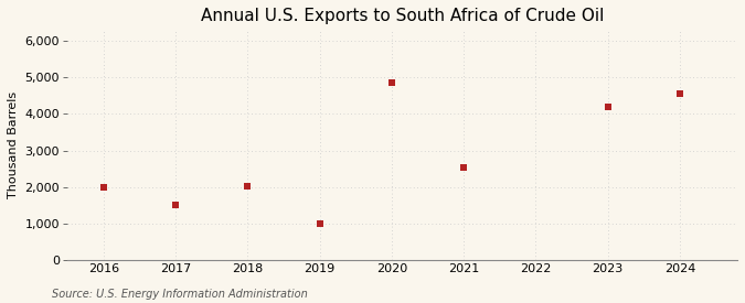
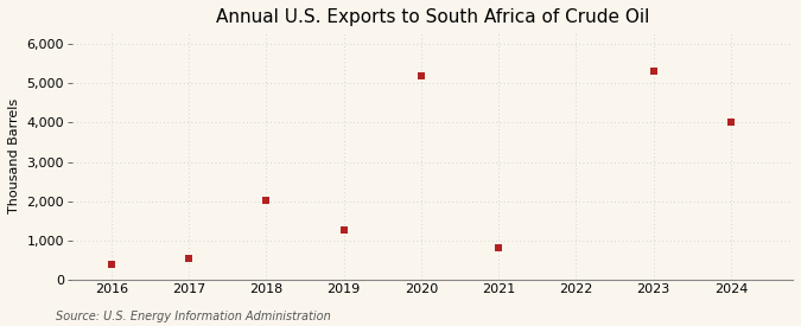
2016: 2,000 -> 400
2017: 1,500 -> 550
2019: 1,000 -> 1,260
2020: 4,850 -> 5,200
2021: 2,550 -> 810
2023: 4,200 -> 5,300
2024: 4,550 -> 4,010
